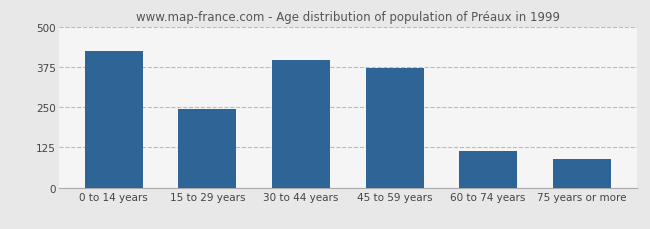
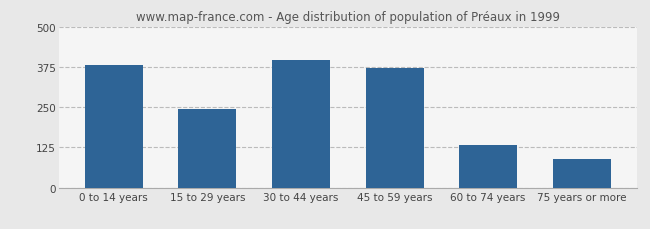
0 to 14 years: 425 -> 380
60 to 74 years: 115 -> 133
